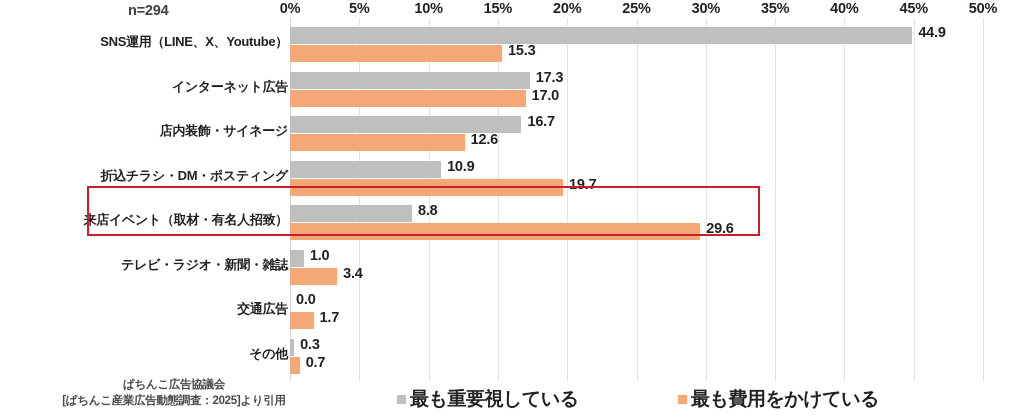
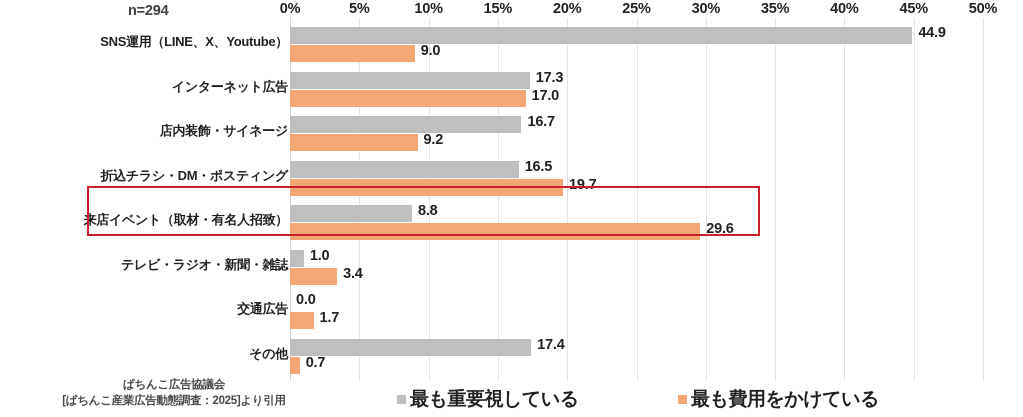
最も費用をかけている/SNS運用（LINE、X、Youtube）: 15.3 -> 9.0
最も費用をかけている/店内装飾・サイネージ: 12.6 -> 9.2
最も重要視している/折込チラシ・DM・ポスティング: 10.9 -> 16.5
最も重要視している/その他: 0.3 -> 17.4
